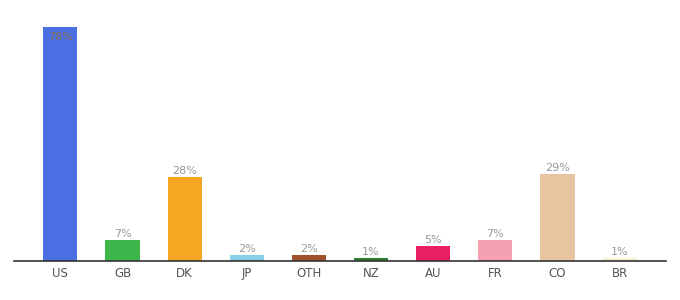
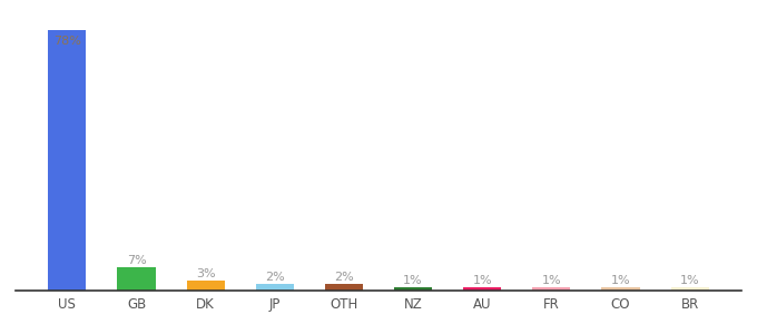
DK: 28% -> 3%
AU: 5% -> 1%
FR: 7% -> 1%
CO: 29% -> 1%
